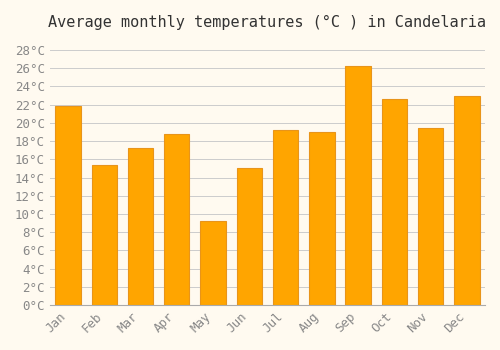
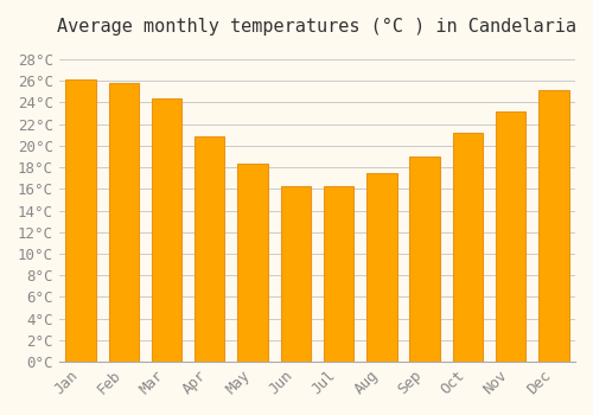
Jan: 21.8°C -> 26.1°C
Feb: 15.4°C -> 25.8°C
Mar: 17.2°C -> 24.4°C
Apr: 18.8°C -> 20.9°C
May: 9.2°C -> 18.3°C
Jun: 15.0°C -> 16.2°C
Jul: 19.2°C -> 16.3°C
Aug: 19.0°C -> 17.5°C
Sep: 26.2°C -> 19.0°C
Oct: 22.6°C -> 21.2°C
Nov: 19.4°C -> 23.2°C
Dec: 23.0°C -> 25.2°C
